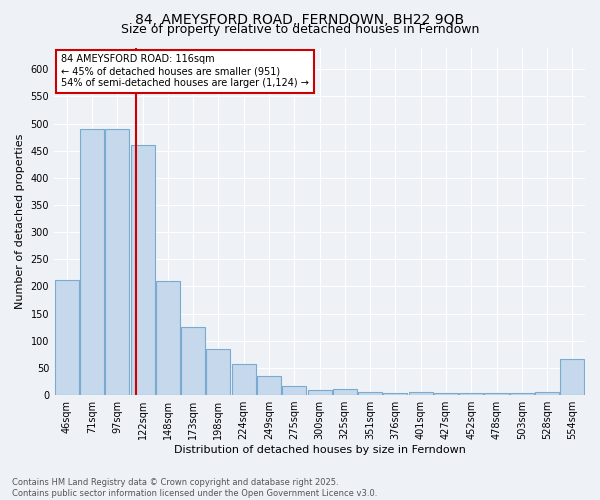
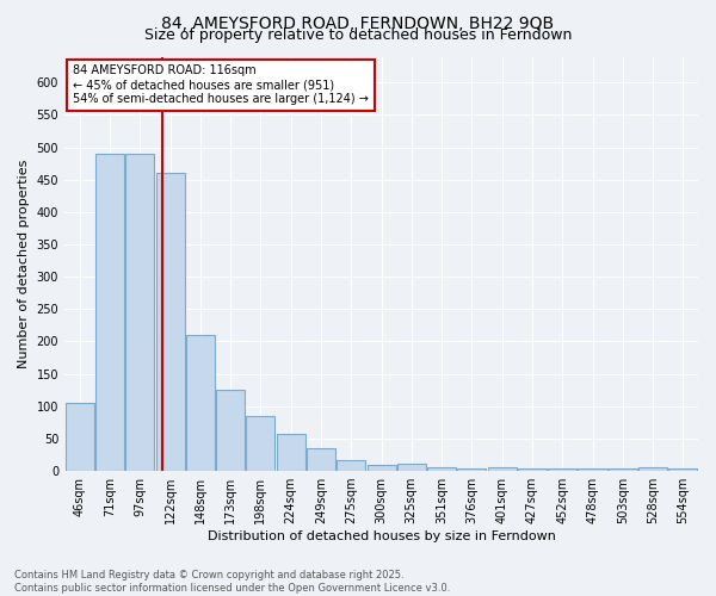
46sqm: 212 -> 105
554sqm: 66 -> 3
